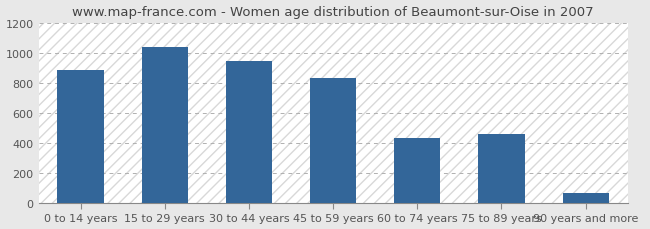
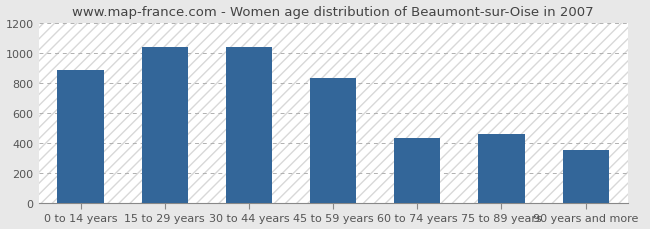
30 to 44 years: 950 -> 1040
90 years and more: 60 -> 350
